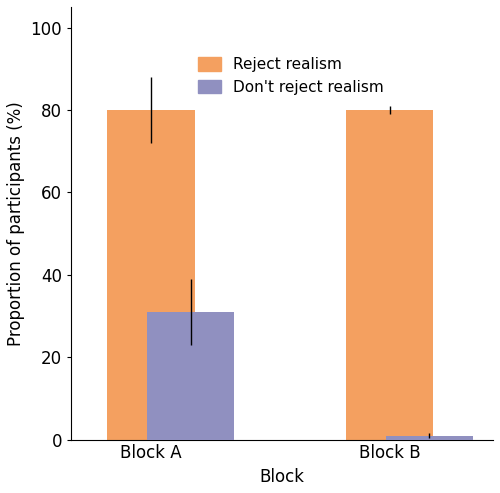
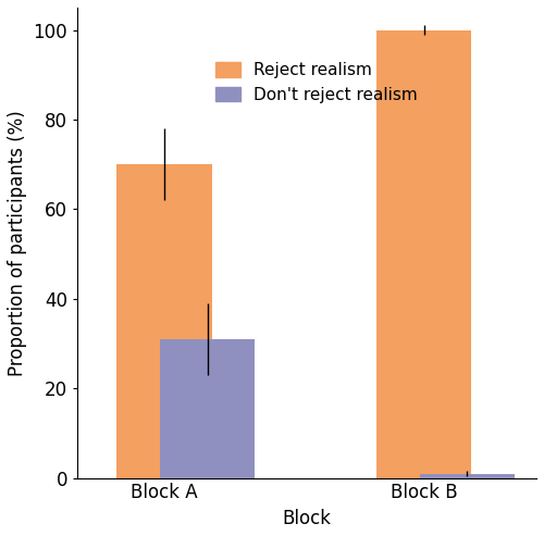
Reject realism/Block A: 80 -> 70
Reject realism/Block B: 80 -> 100
